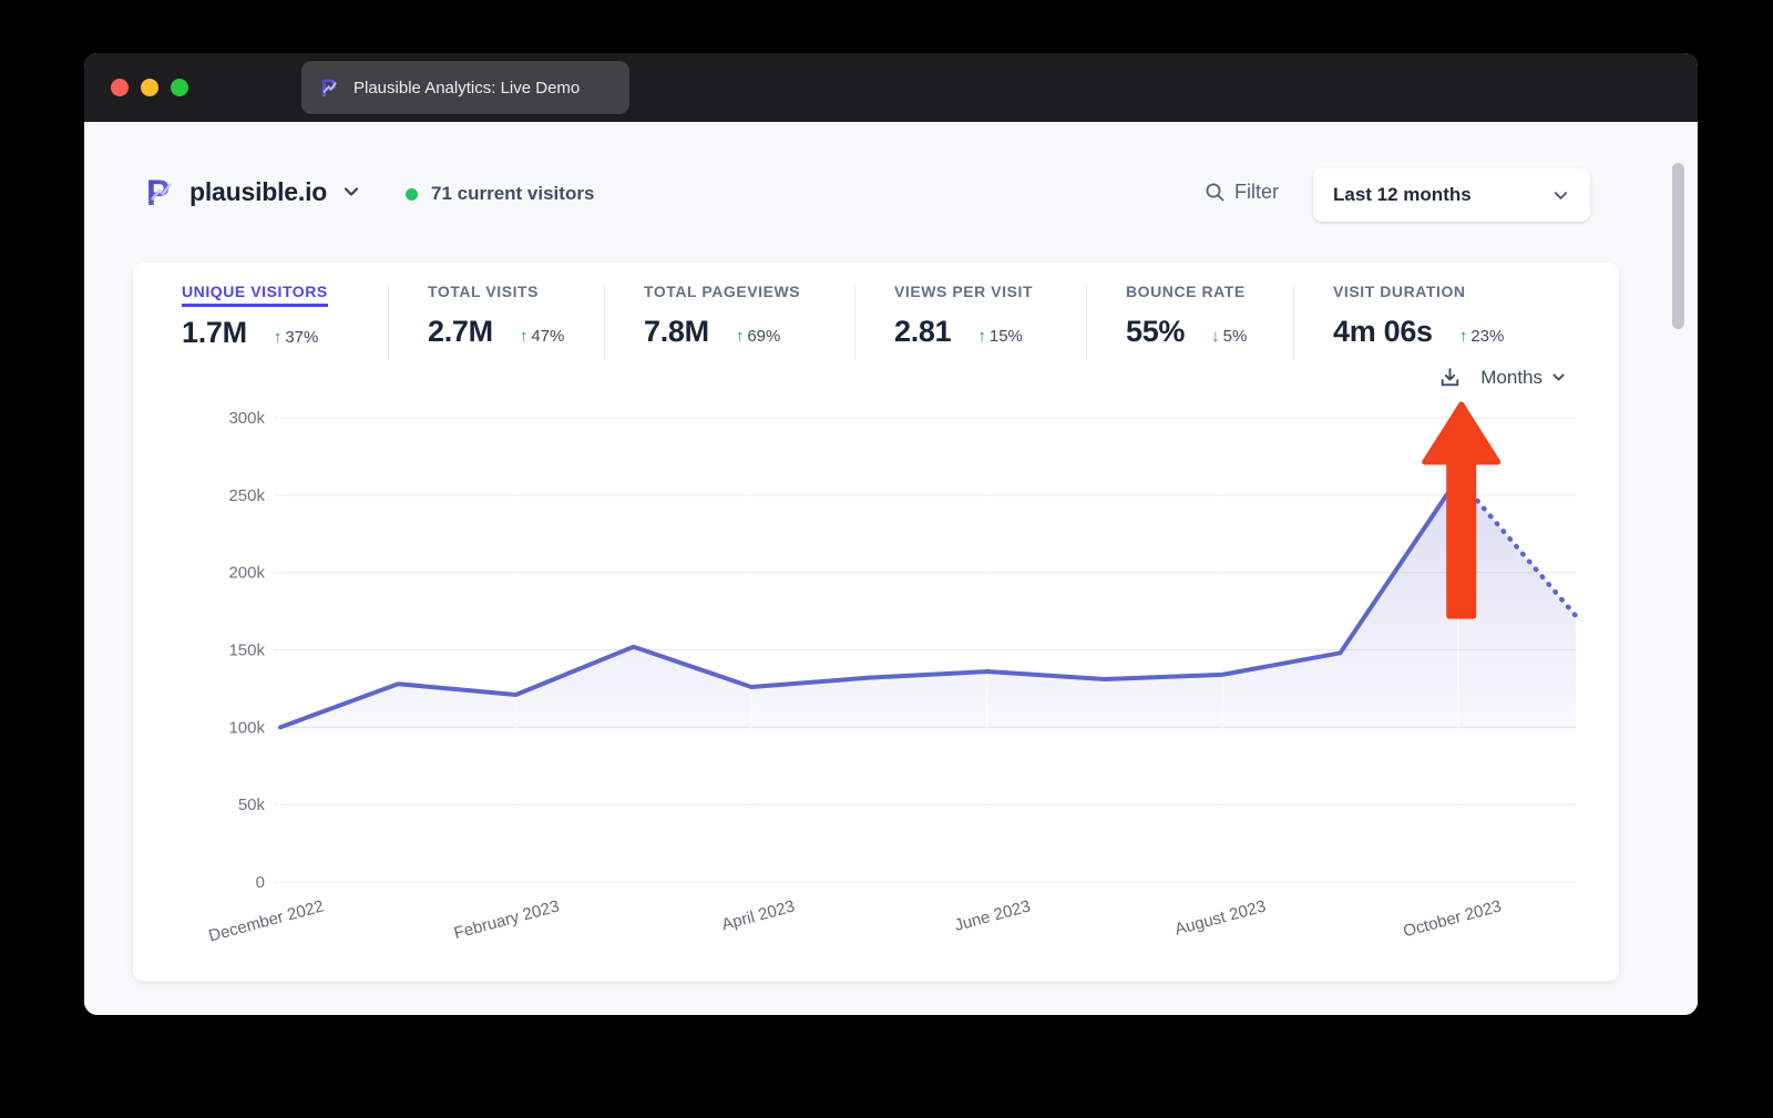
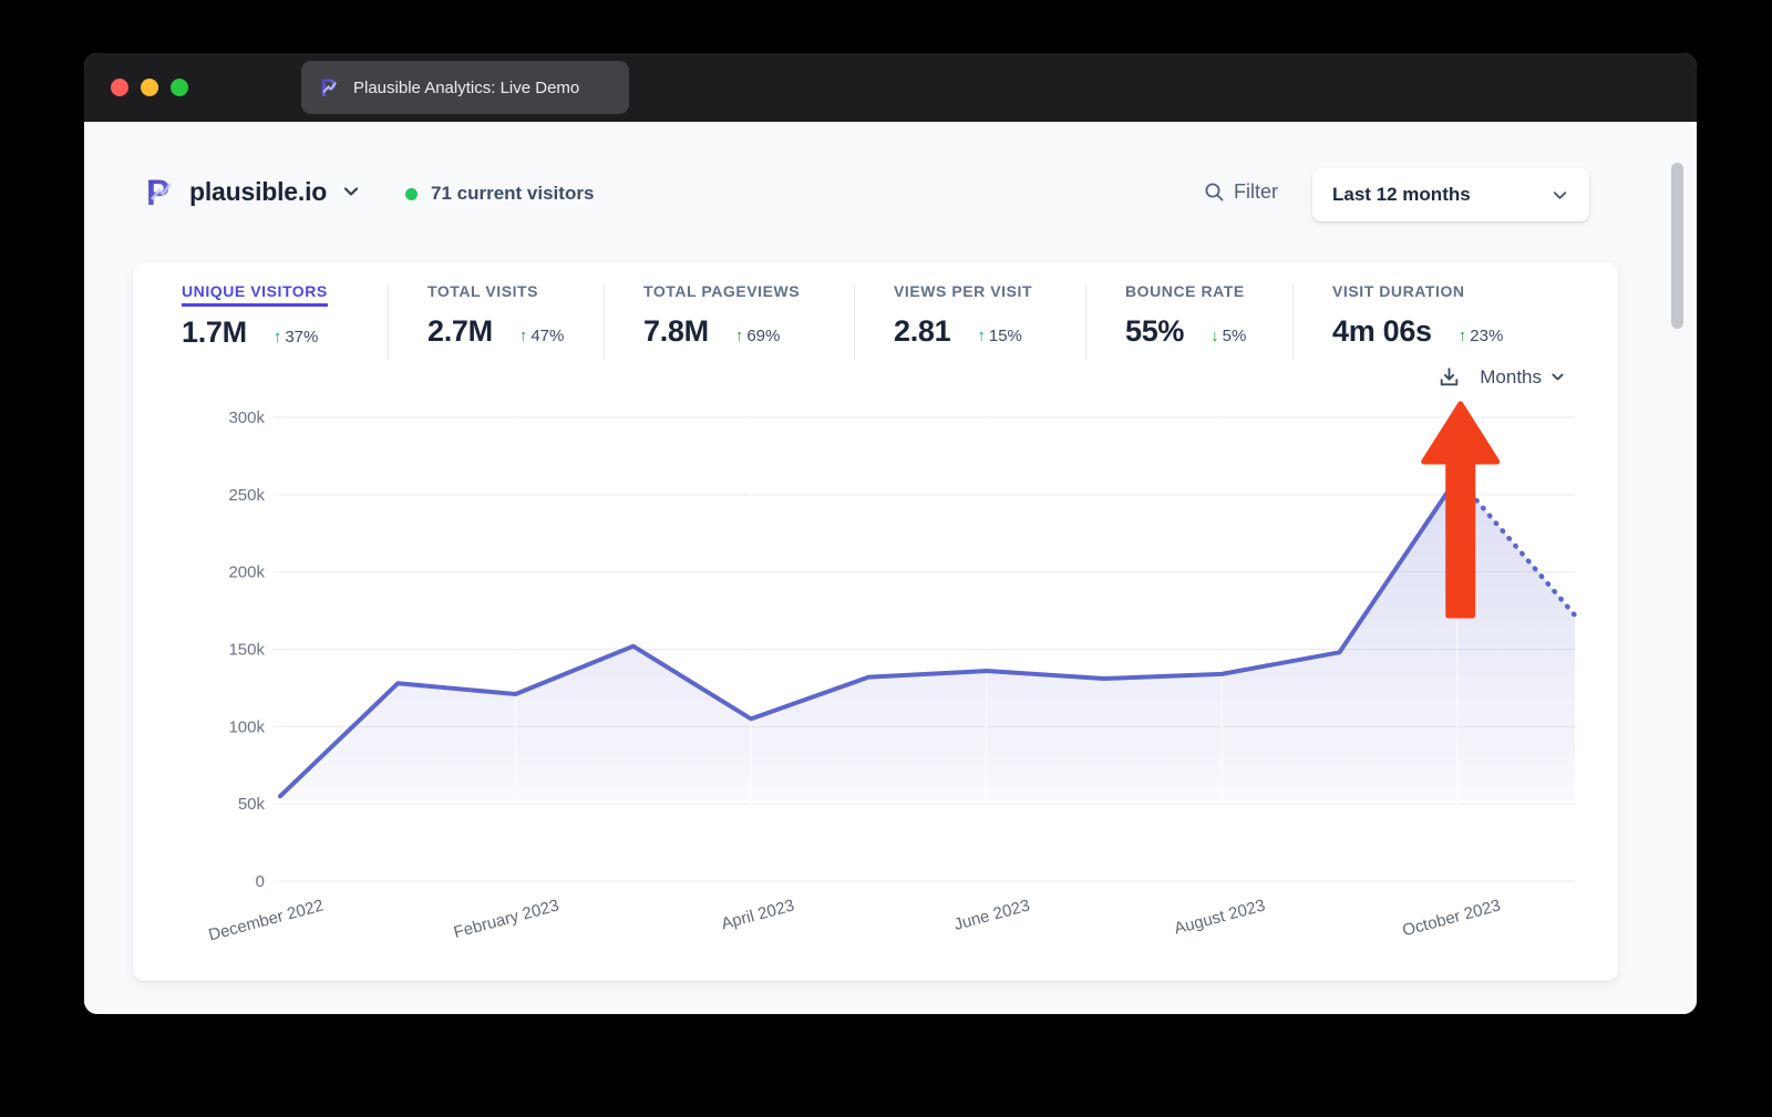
December 2022: 100k -> 55k
April 2023: 126k -> 105k
